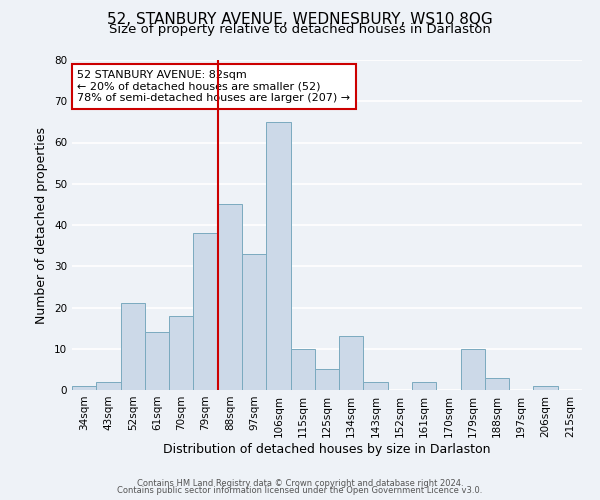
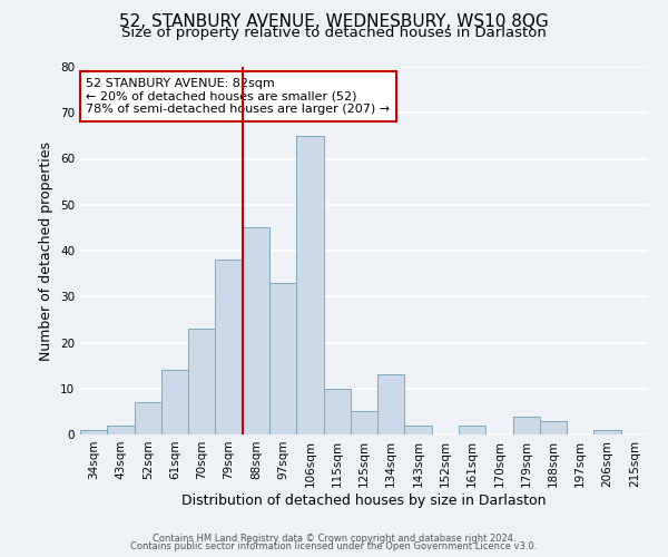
52sqm: 21 -> 7
70sqm: 18 -> 23
179sqm: 10 -> 4
